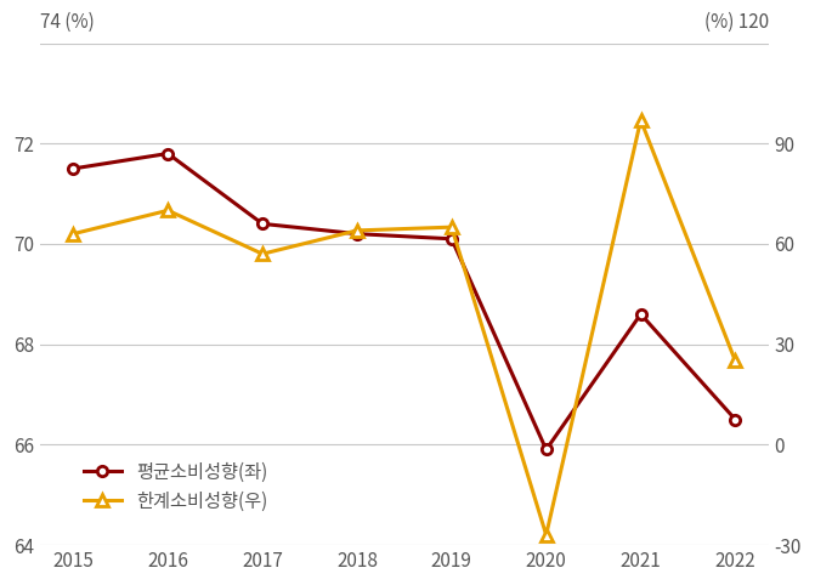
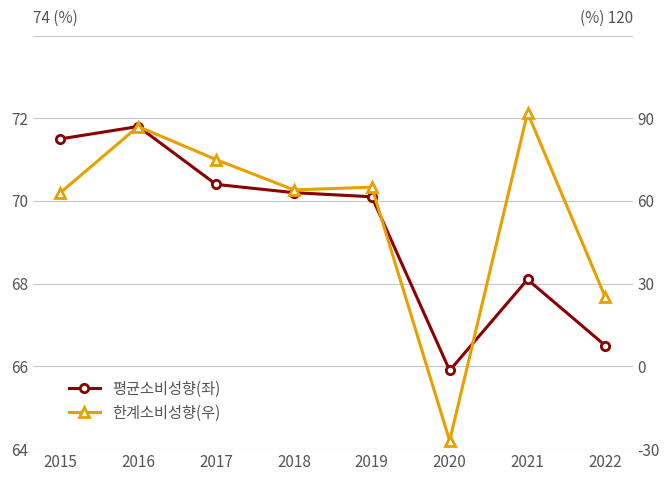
한계소비성향(우)/2016: 70 -> 87
한계소비성향(우)/2017: 57 -> 75
평균소비성향(좌)/2021: 68.6 -> 68.1
한계소비성향(우)/2021: 97 -> 92
